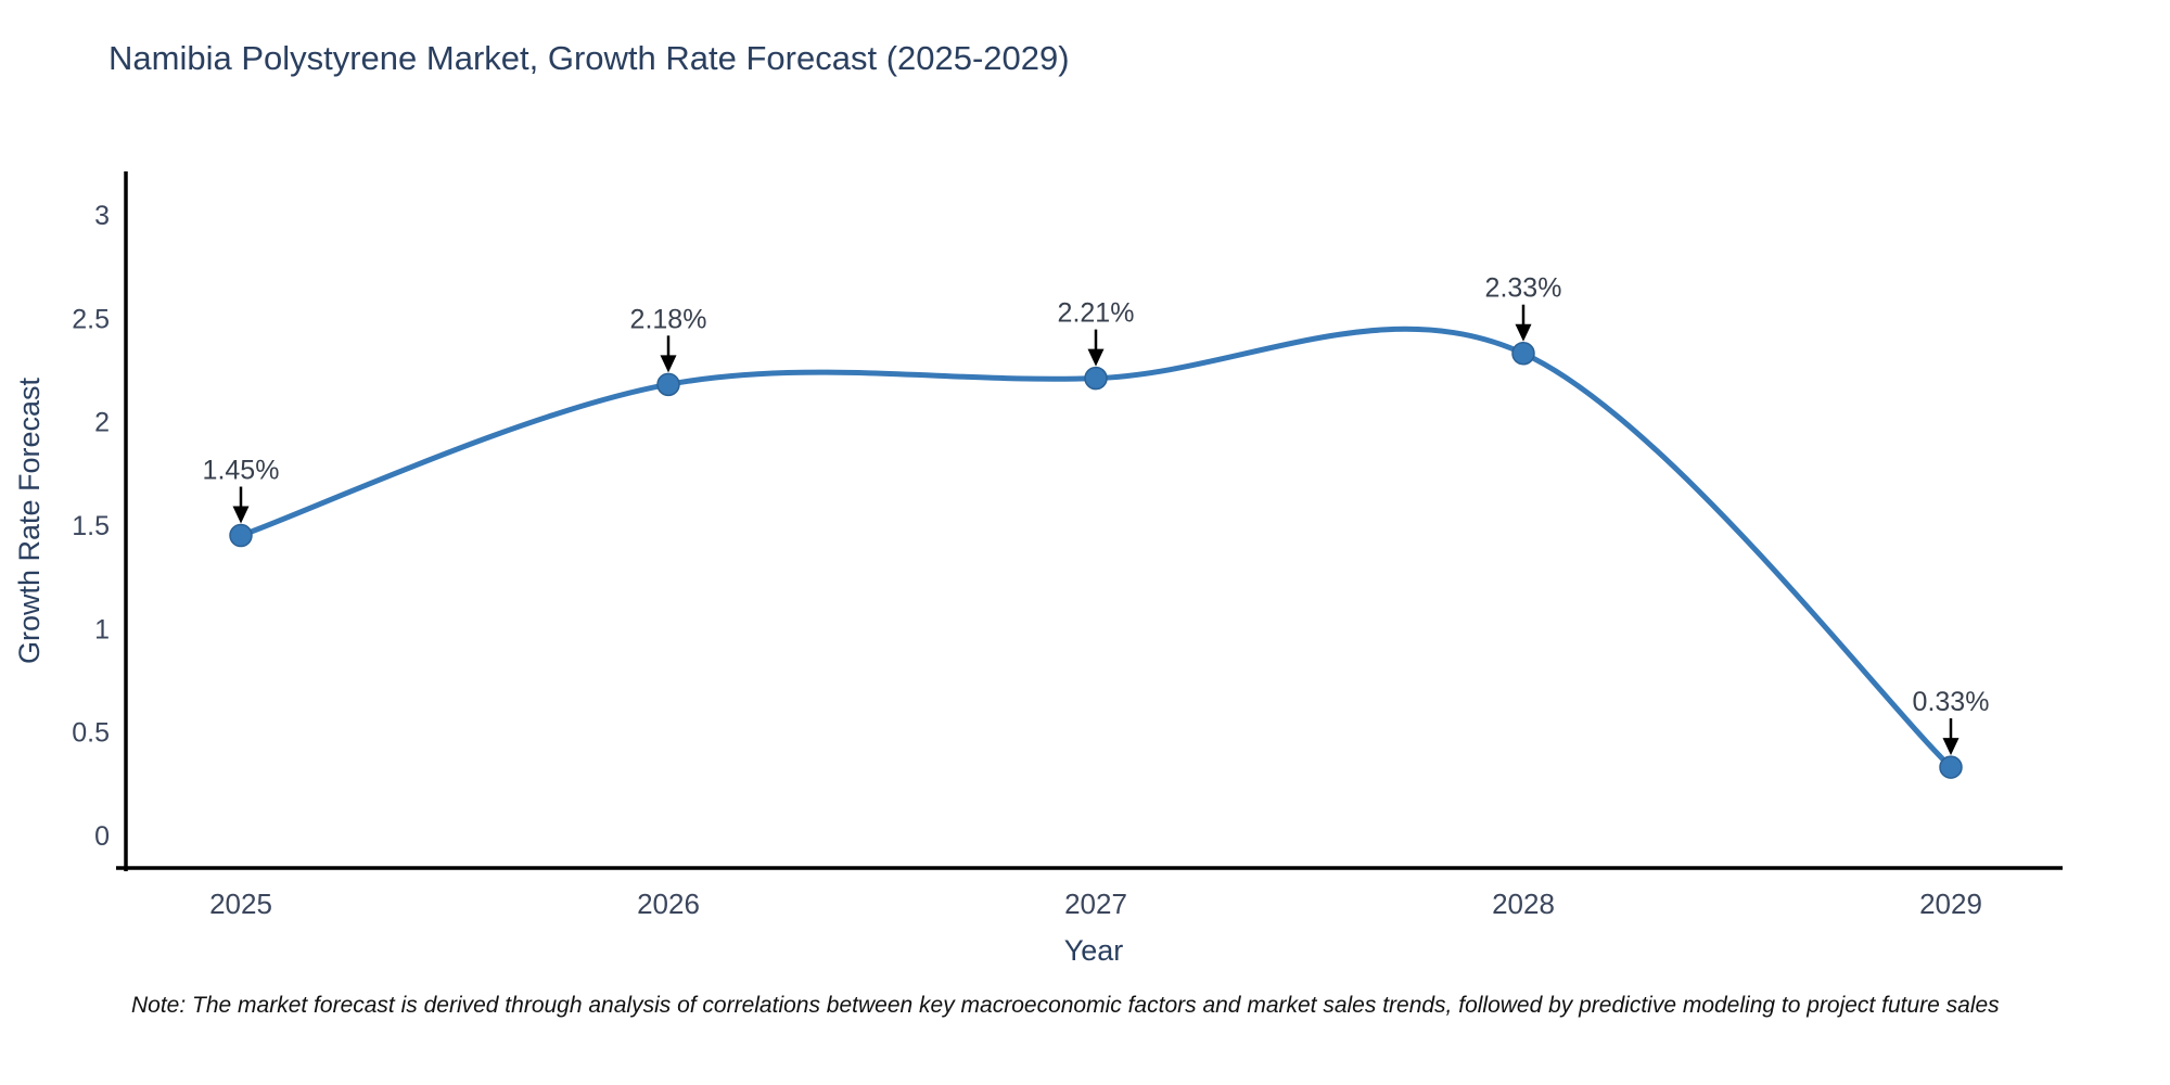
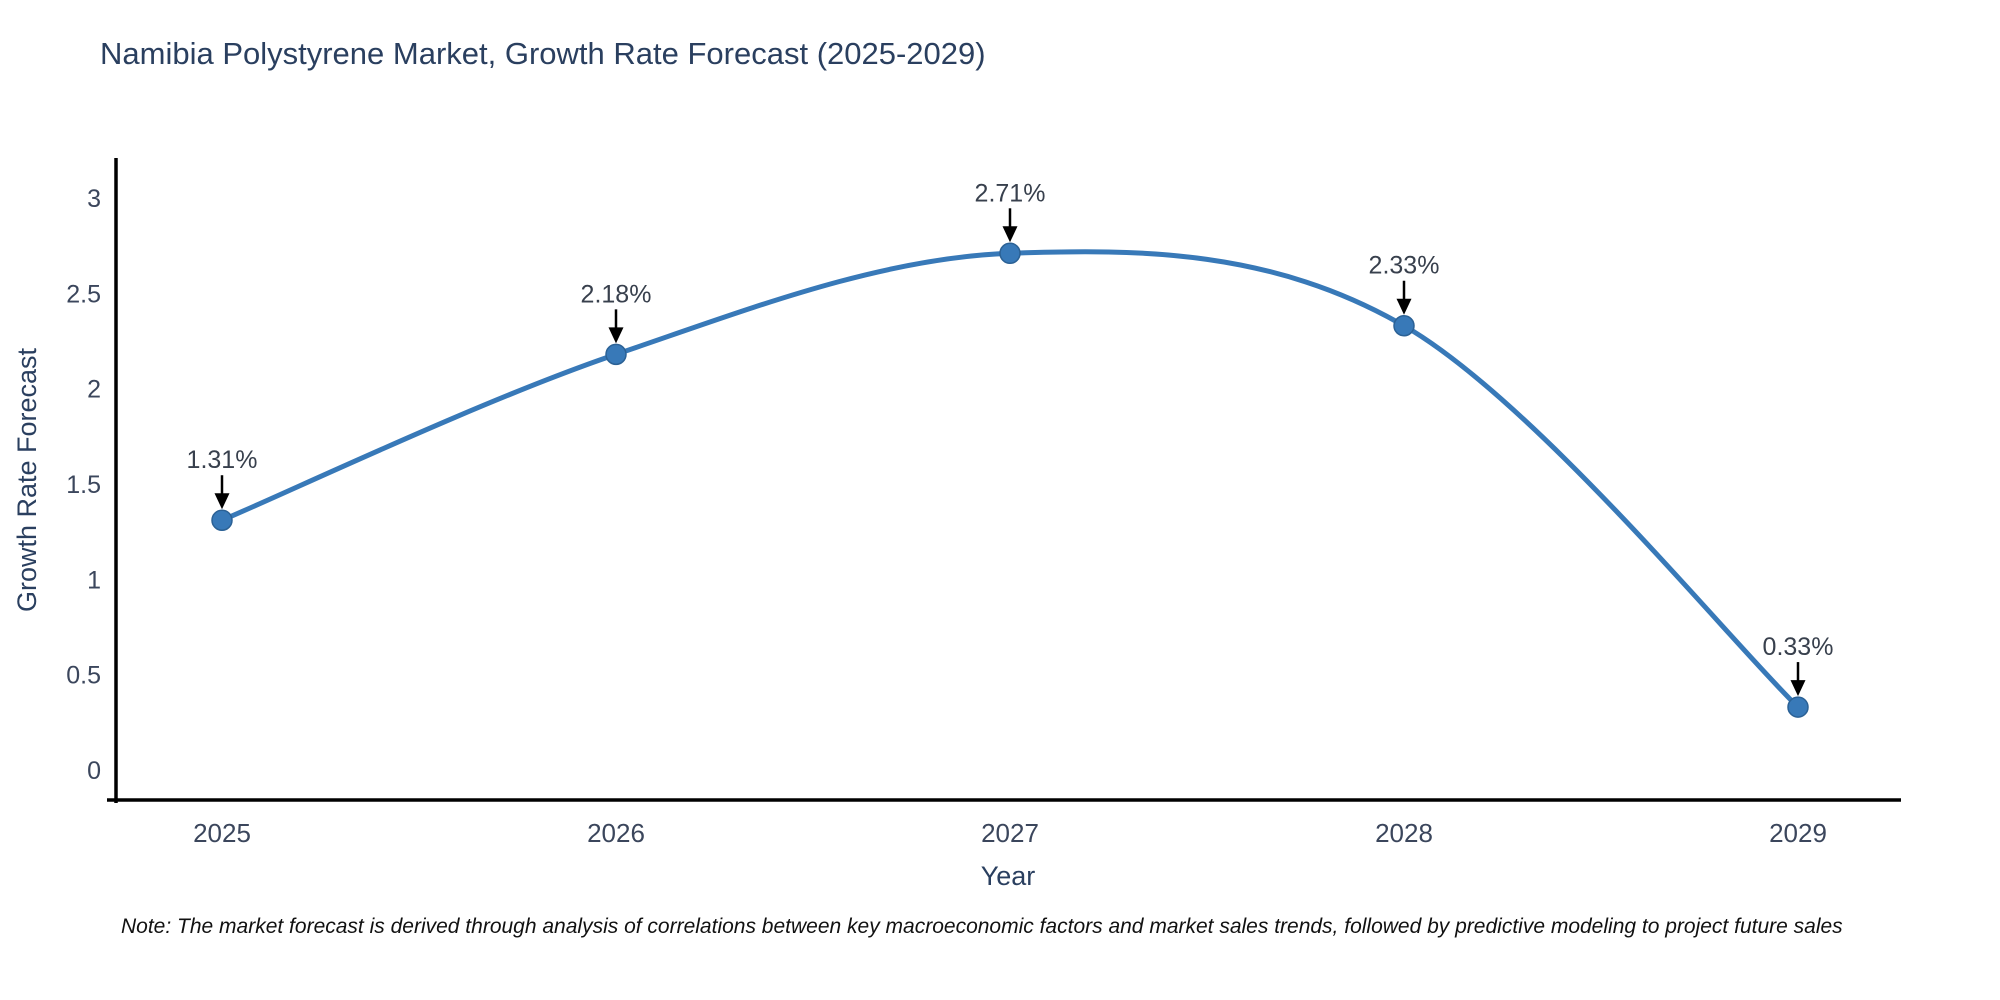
2025: 1.45% -> 1.31%
2027: 2.21% -> 2.71%
